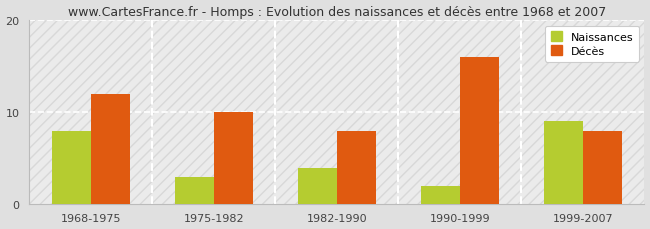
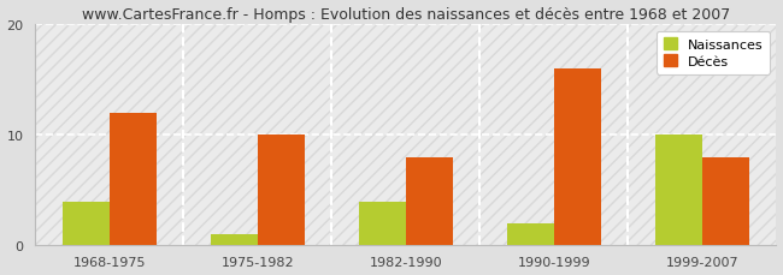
Naissances/1968-1975: 8 -> 4
Naissances/1975-1982: 3 -> 1
Naissances/1999-2007: 9 -> 10
